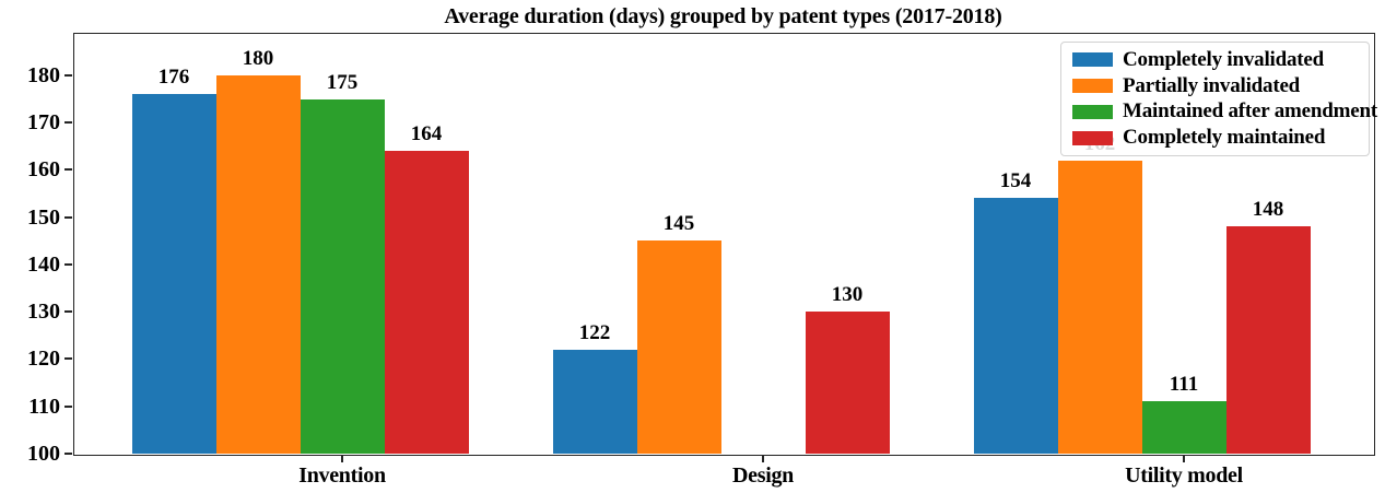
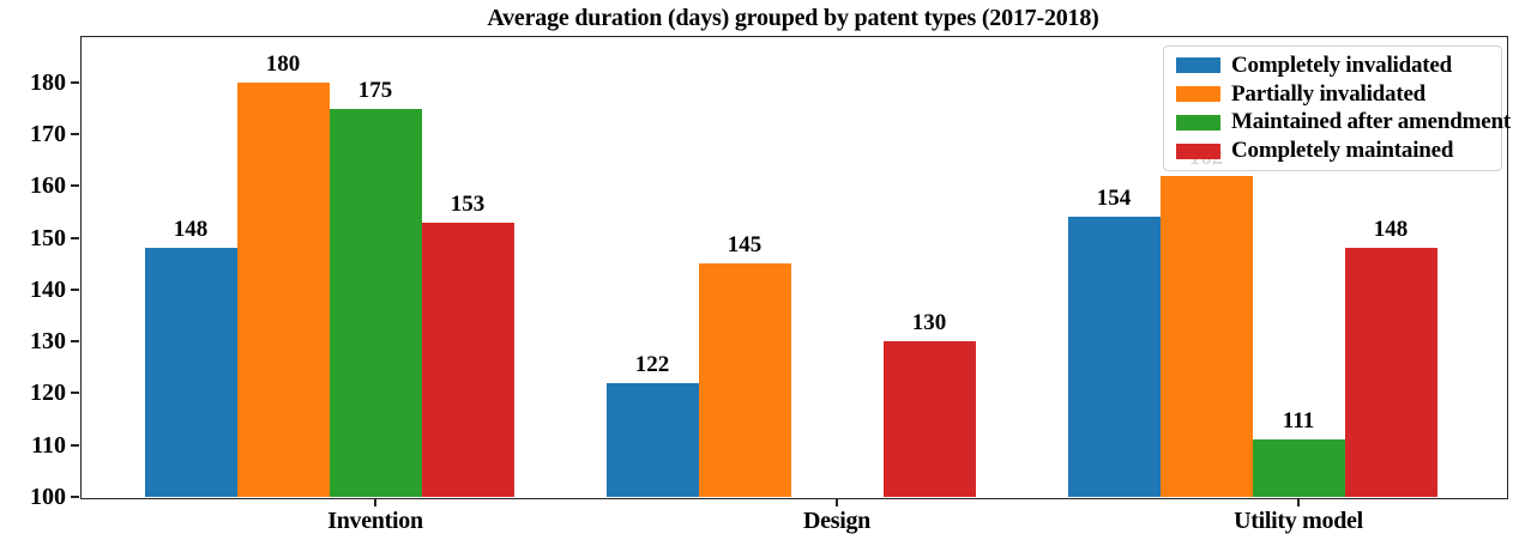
Completely invalidated/Invention: 176 -> 148
Completely maintained/Invention: 164 -> 153
